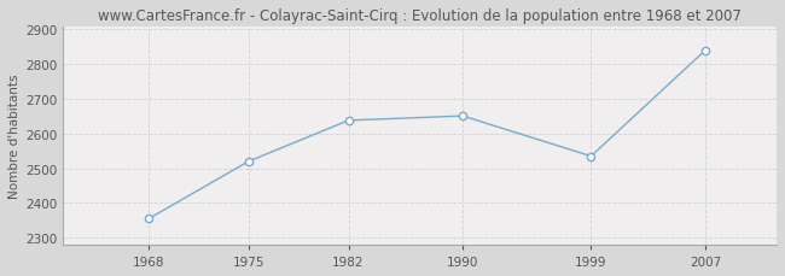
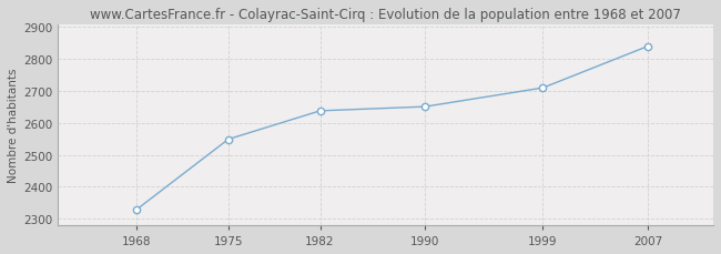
1968: 2355 -> 2329
1975: 2520 -> 2549
1999: 2535 -> 2710
